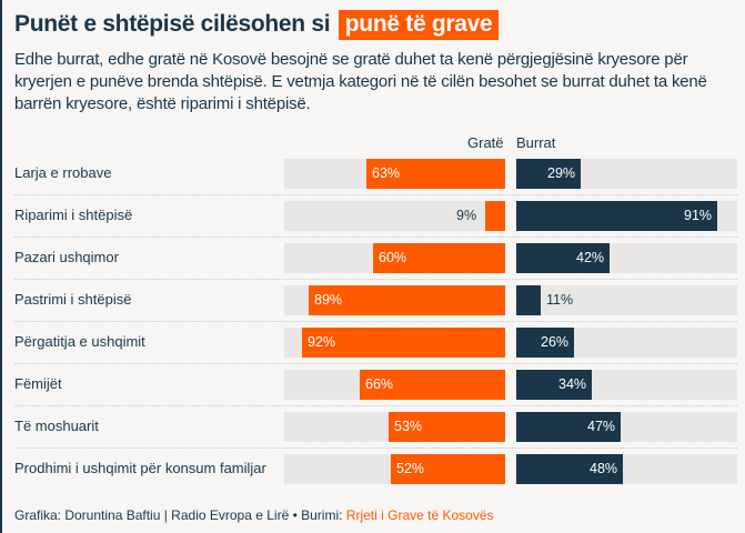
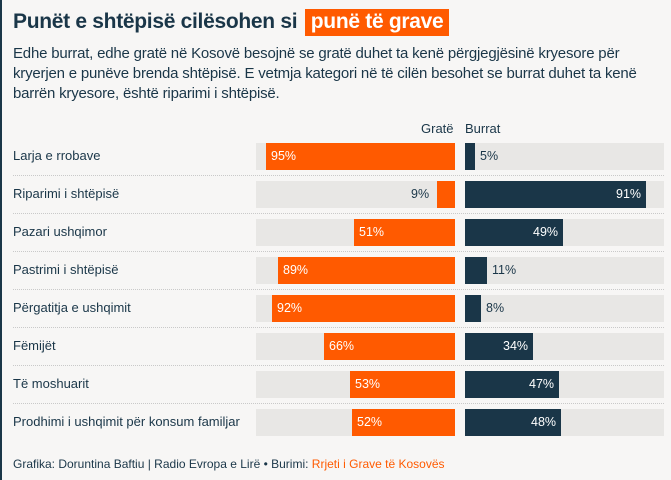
Gratë/Larja e rrobave: 63% -> 95%
Burrat/Larja e rrobave: 29% -> 5%
Gratë/Pazari ushqimor: 60% -> 51%
Burrat/Pazari ushqimor: 42% -> 49%
Burrat/Përgatitja e ushqimit: 26% -> 8%
